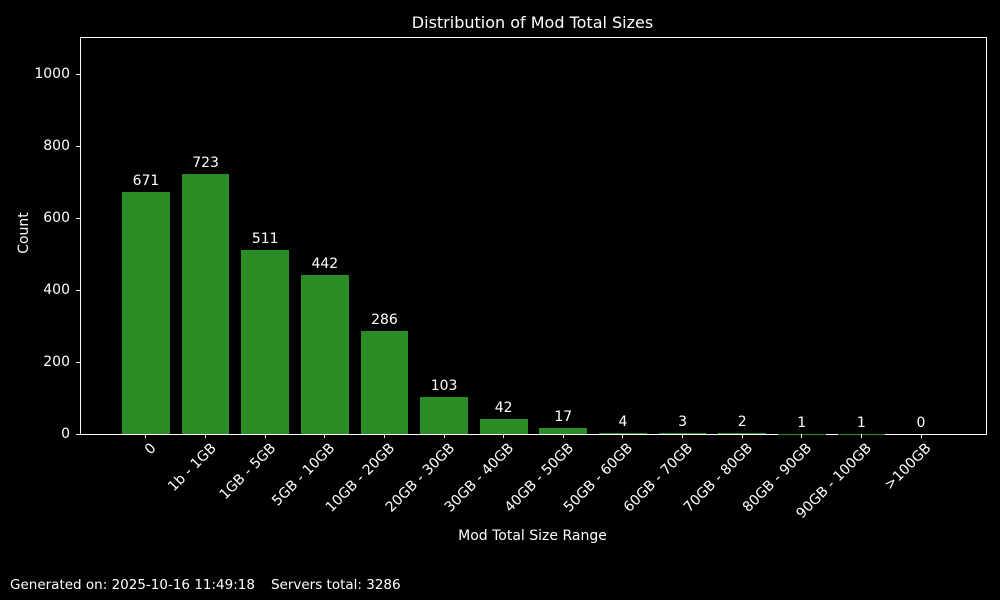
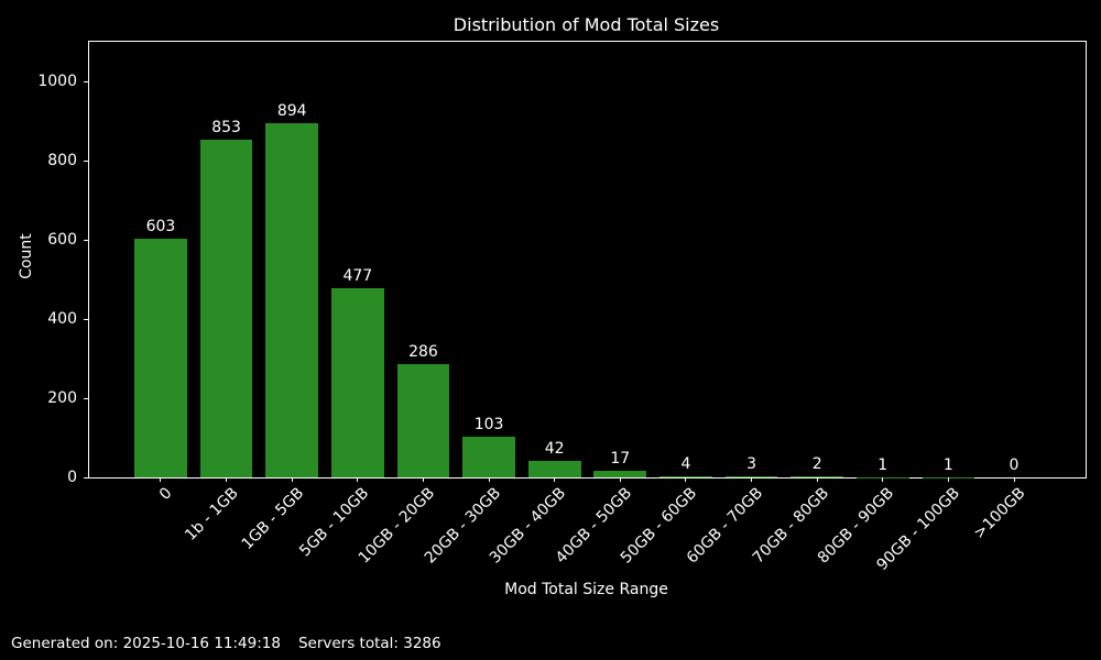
0: 671 -> 603
1b - 1GB: 723 -> 853
1GB - 5GB: 511 -> 894
5GB - 10GB: 442 -> 477
